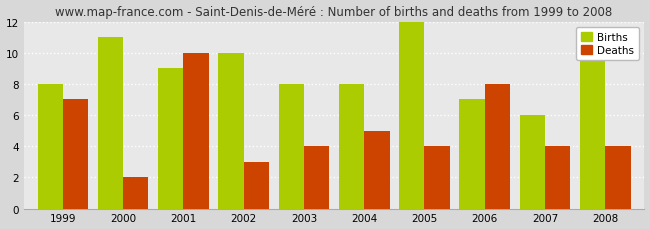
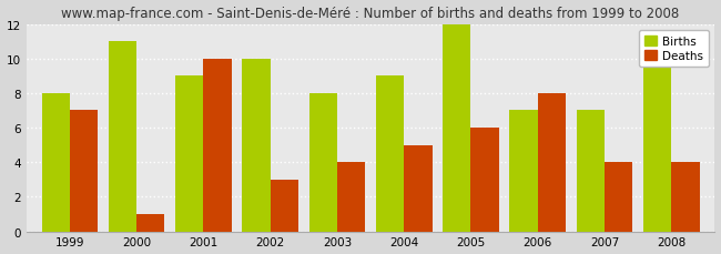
Deaths/2000: 2 -> 1
Births/2004: 8 -> 9
Deaths/2005: 4 -> 6
Births/2007: 6 -> 7
